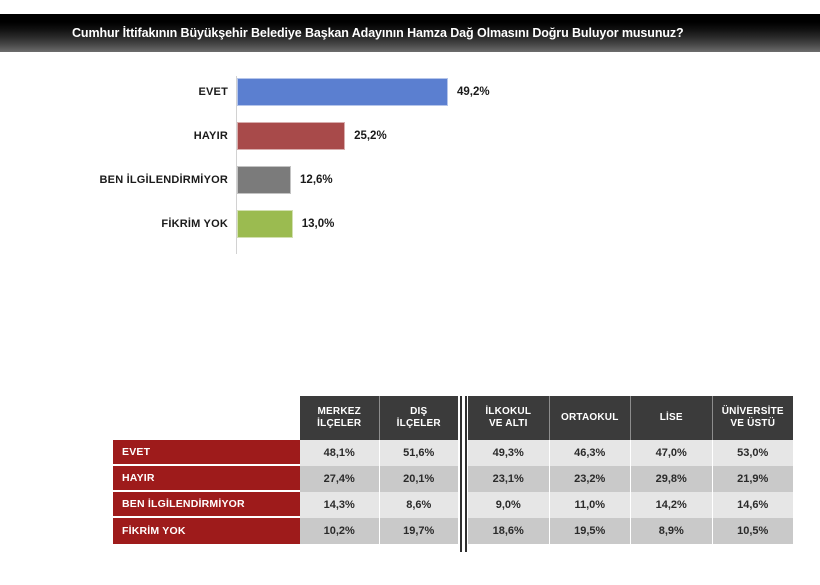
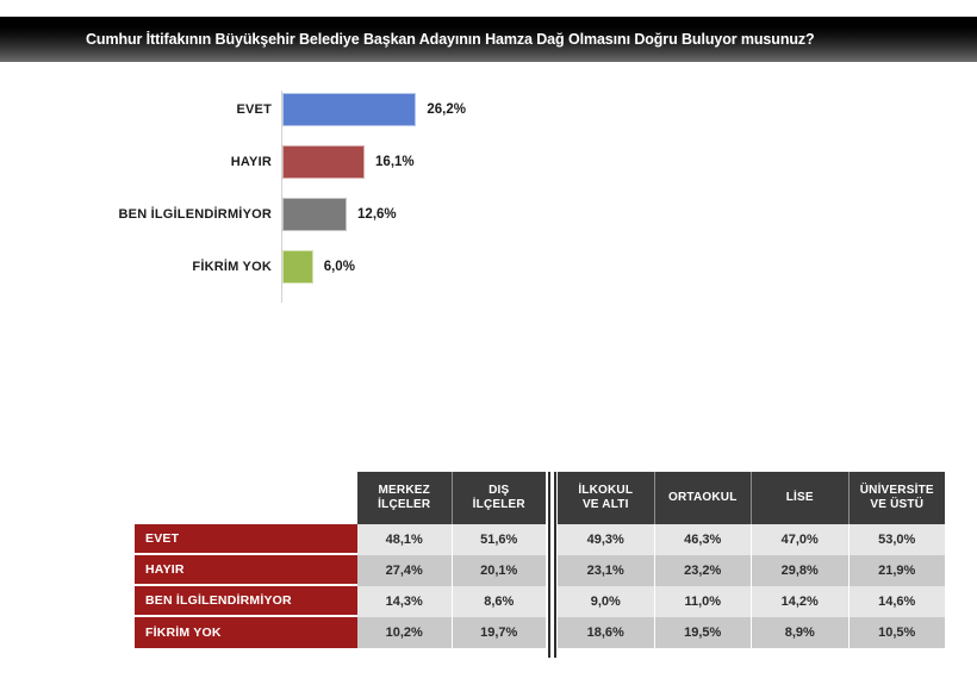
EVET: 49,2% -> 26,2%
HAYIR: 25,2% -> 16,1%
FİKRİM YOK: 13,0% -> 6,0%
